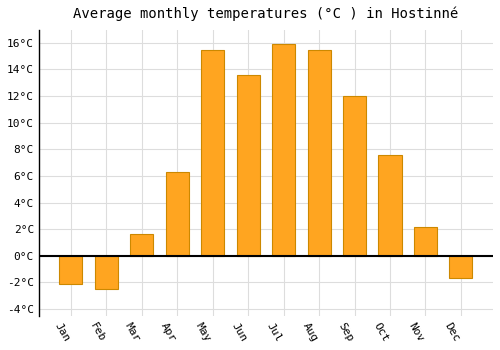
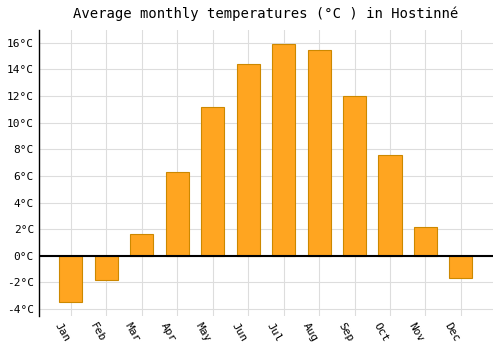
Jan: -2.1°C -> -3.5°C
Feb: -2.5°C -> -1.8°C
May: 15.5°C -> 11.2°C
Jun: 13.6°C -> 14.4°C
